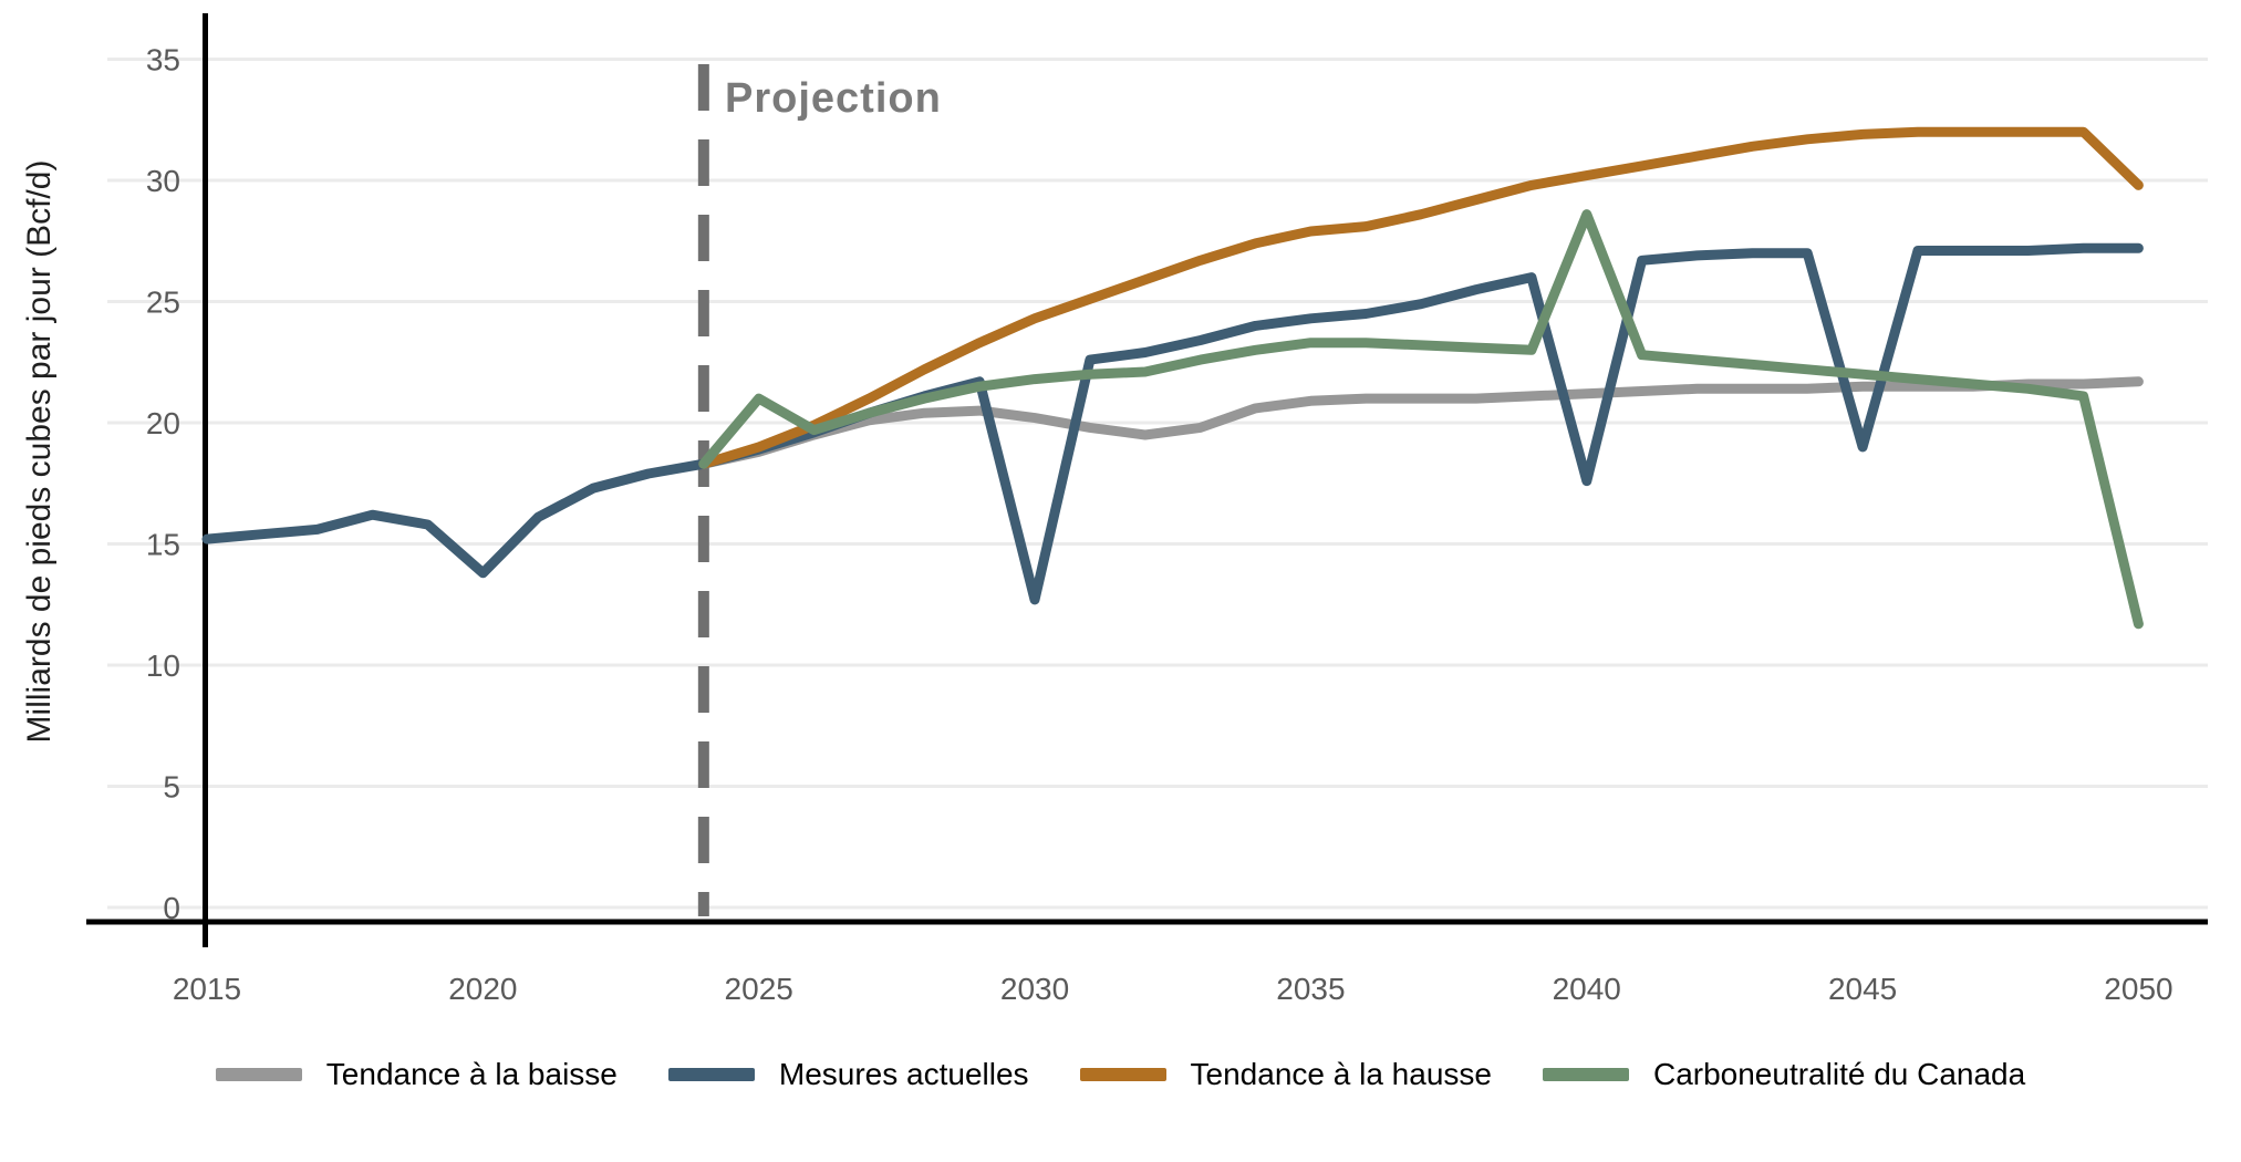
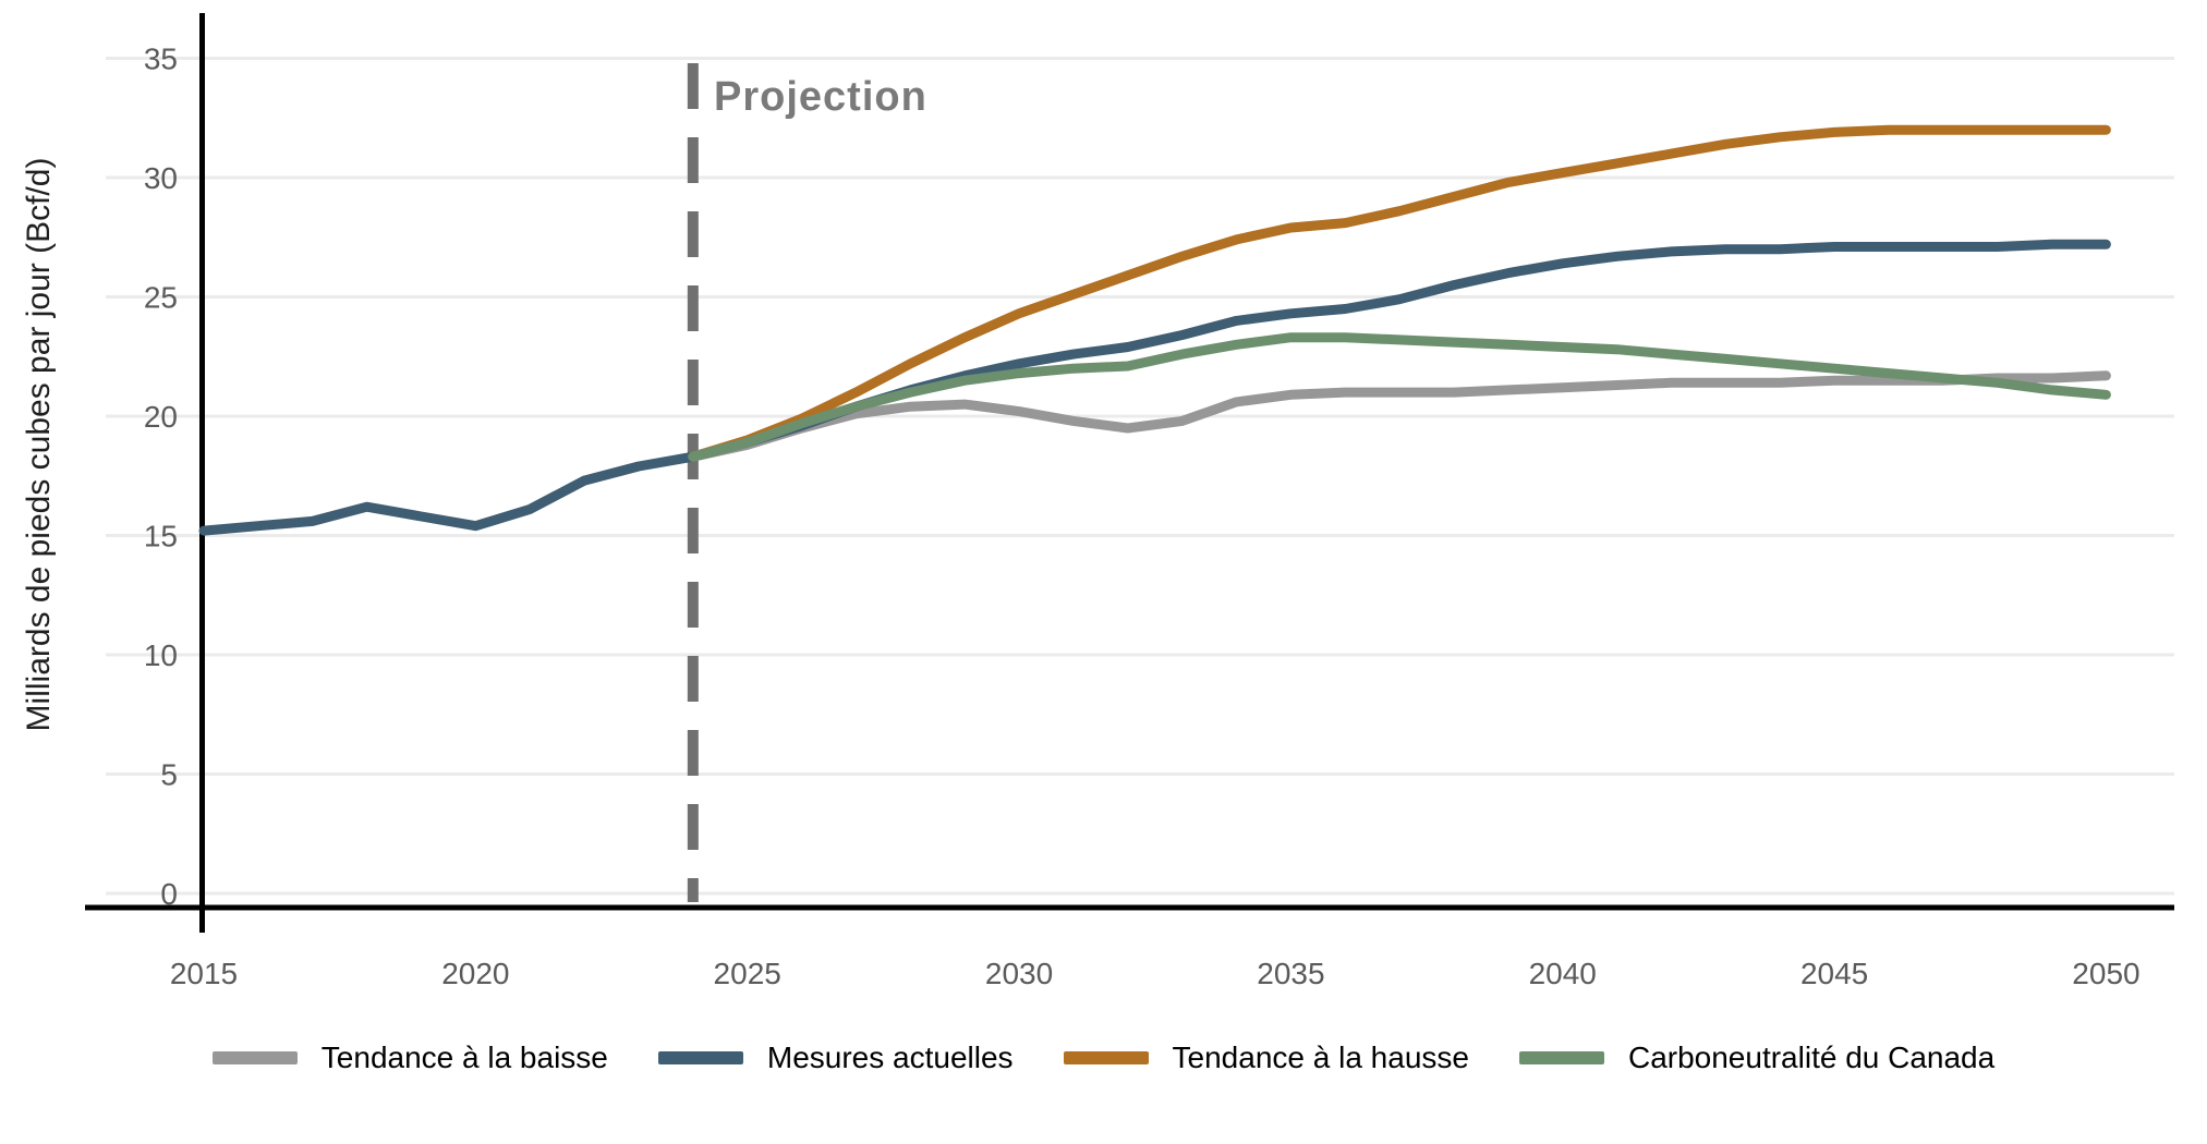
Mesures actuelles/2020: 13.8 -> 15.4
Carboneutralité du Canada/2025: 21.0 -> 18.9
Mesures actuelles/2030: 12.7 -> 22.2
Mesures actuelles/2040: 17.6 -> 26.4
Carboneutralité du Canada/2040: 28.6 -> 22.9
Mesures actuelles/2045: 19.0 -> 27.1
Tendance à la hausse/2050: 29.8 -> 32.0
Carboneutralité du Canada/2050: 11.7 -> 20.9
